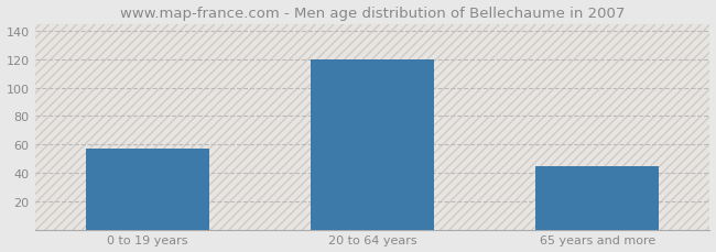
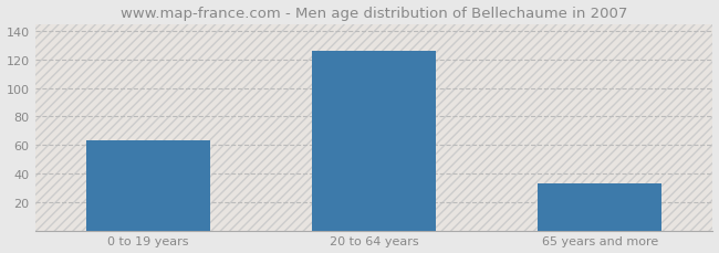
0 to 19 years: 57 -> 63
20 to 64 years: 120 -> 126
65 years and more: 45 -> 33
